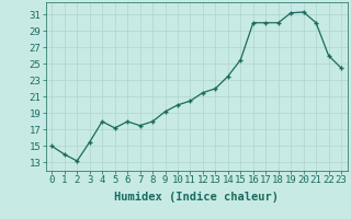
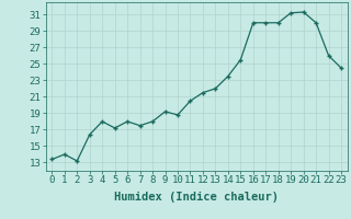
0: 15.0 -> 13.4
3: 15.5 -> 16.4
10: 20.0 -> 18.8
